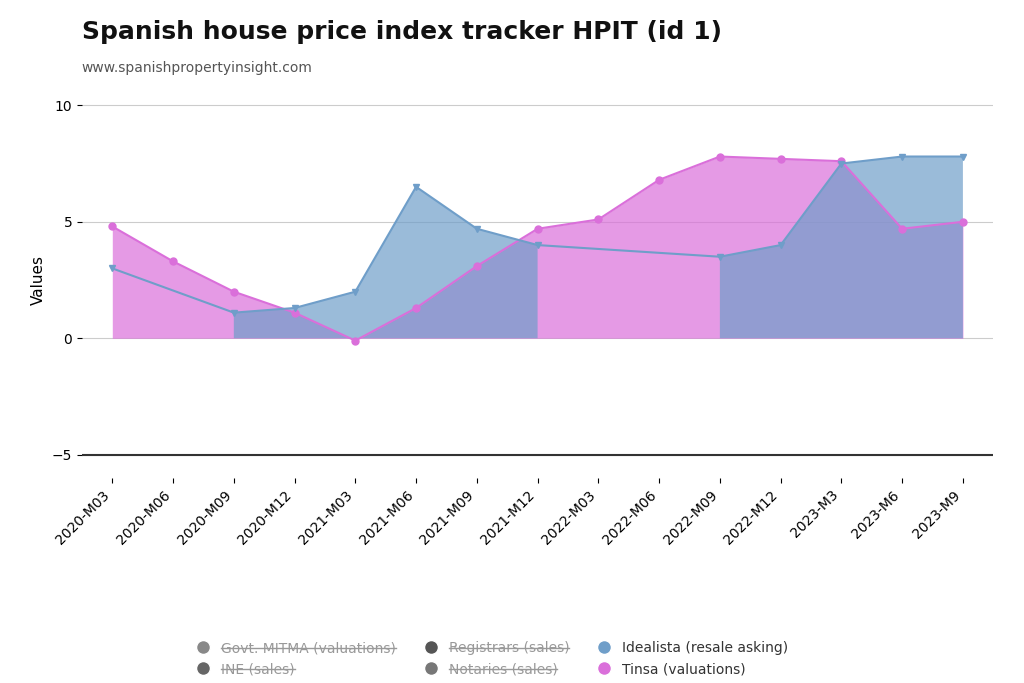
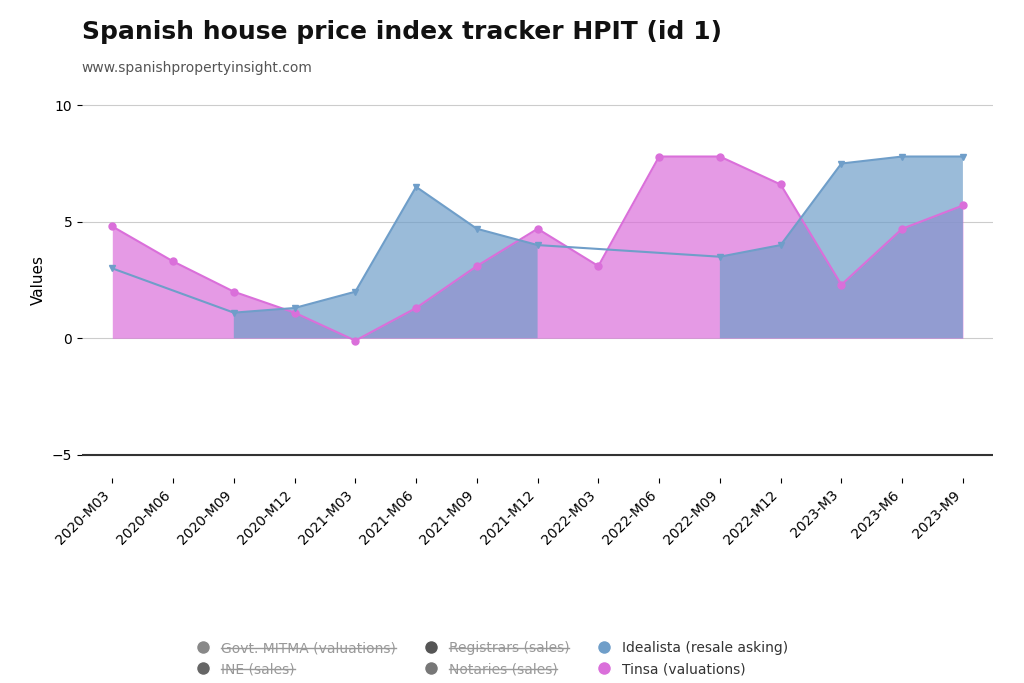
Tinsa (valuations)/2022-M03: 5.1 -> 3.1
Tinsa (valuations)/2022-M06: 6.8 -> 7.8
Tinsa (valuations)/2022-M12: 7.7 -> 6.6
Tinsa (valuations)/2023-M3: 7.6 -> 2.3
Tinsa (valuations)/2023-M9: 5.0 -> 5.7
